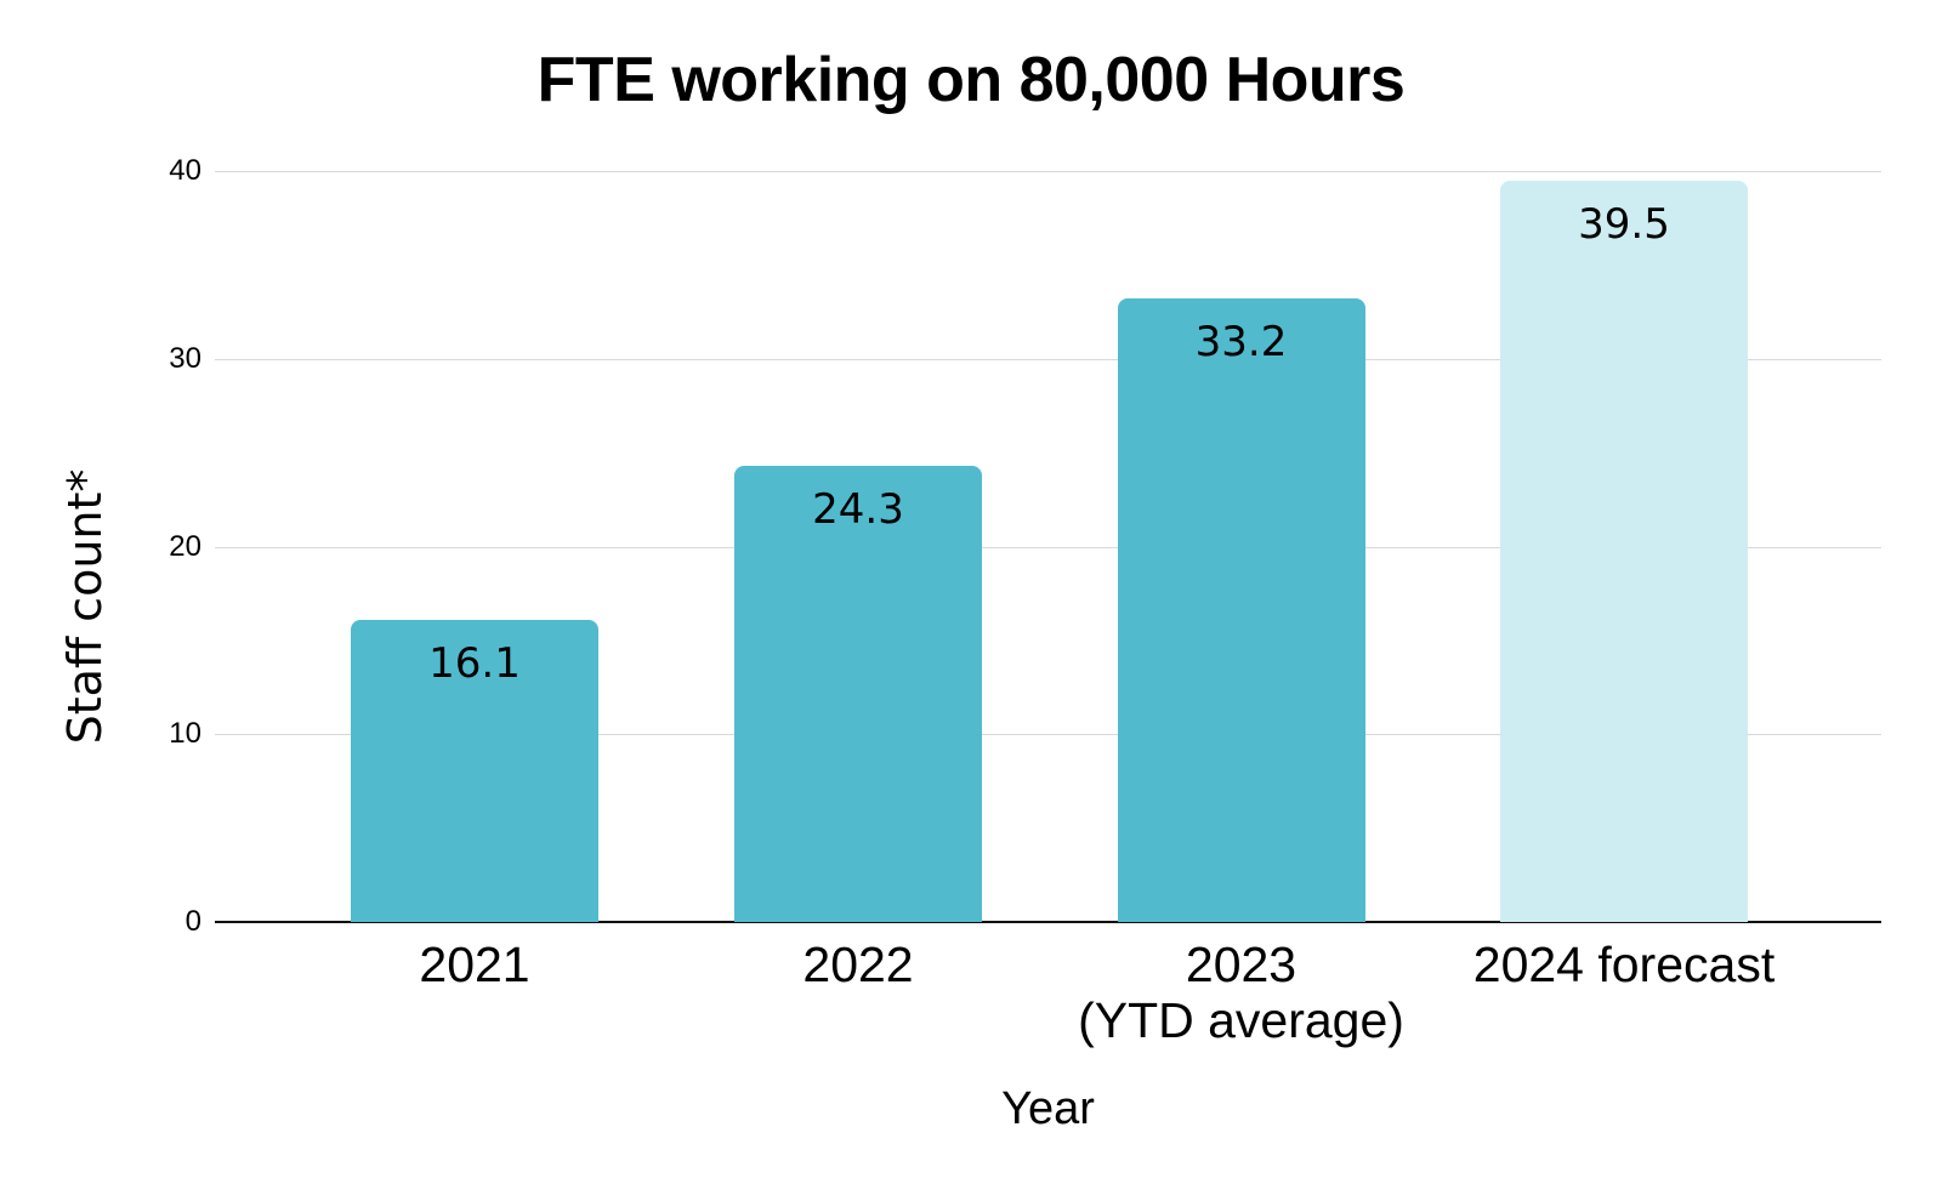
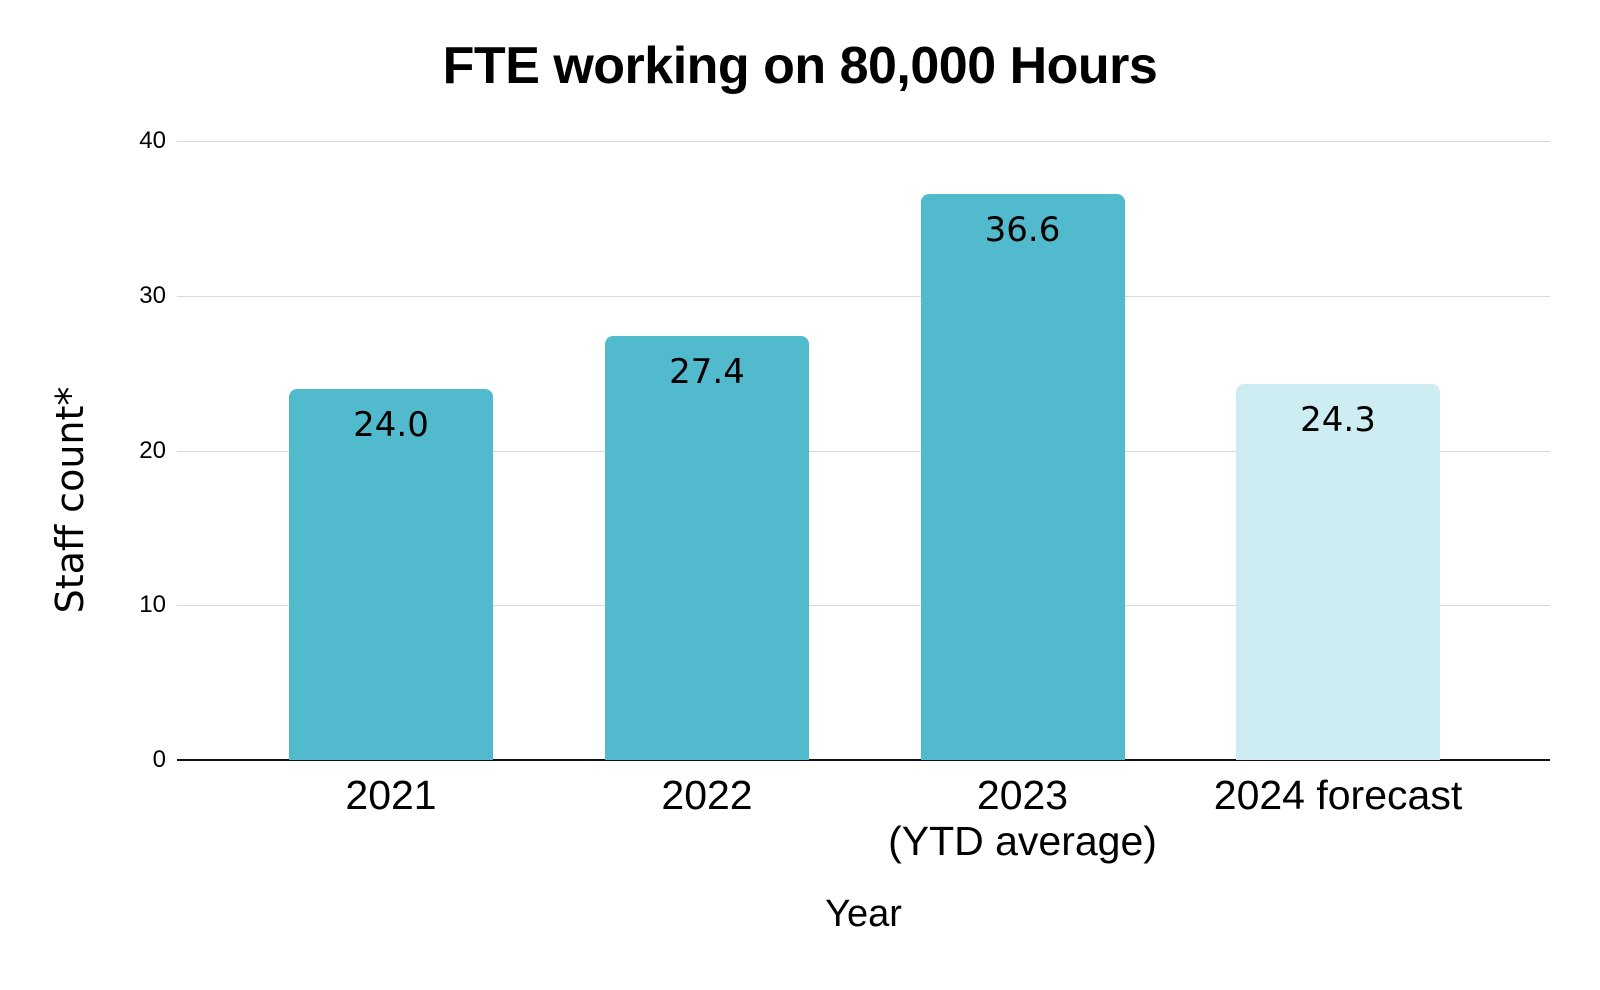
2021: 16.1 -> 24.0
2022: 24.3 -> 27.4
2023 (YTD average): 33.2 -> 36.6
2024 forecast: 39.5 -> 24.3
